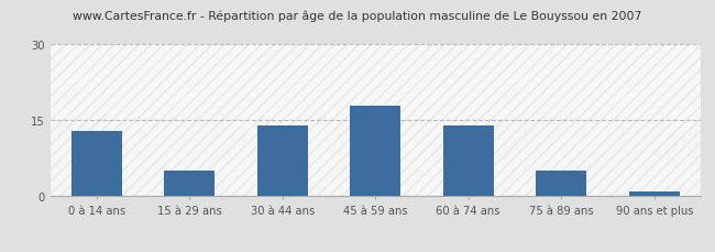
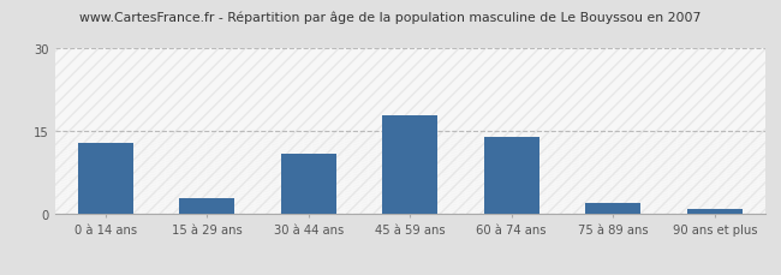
15 à 29 ans: 5 -> 3
30 à 44 ans: 14 -> 11
75 à 89 ans: 5 -> 2
